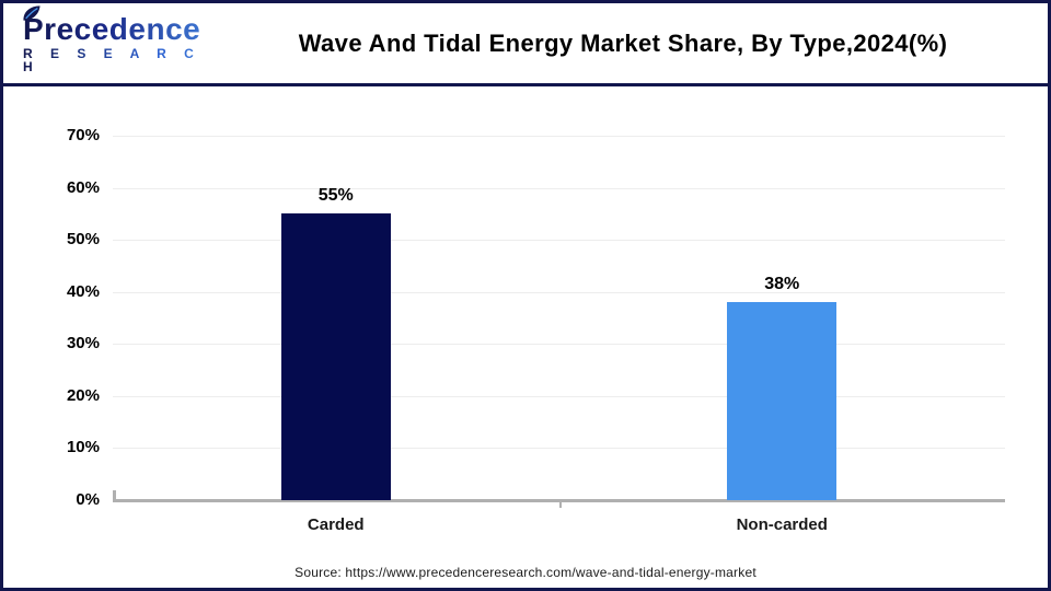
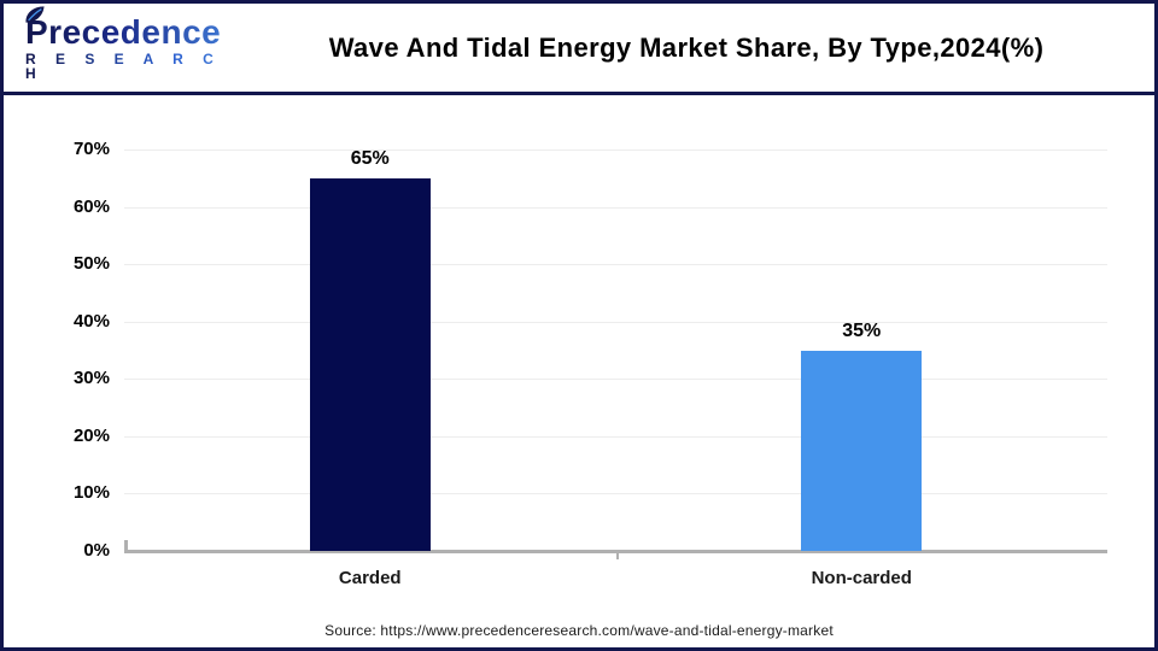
Carded: 55% -> 65%
Non-carded: 38% -> 35%
